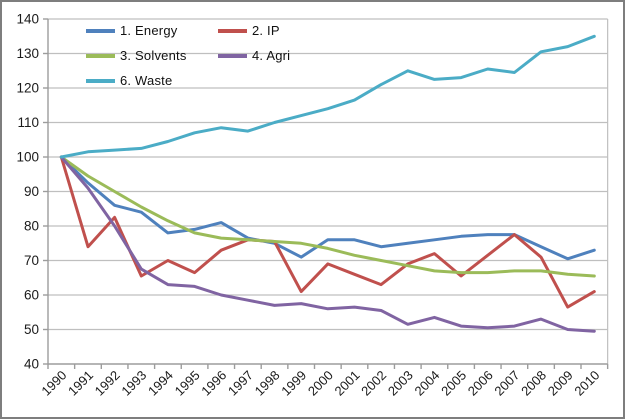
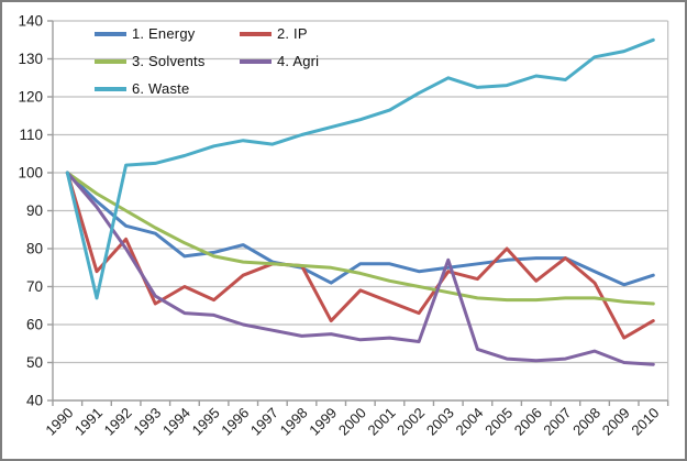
6. Waste/1991: 102 -> 67
2. IP/2003: 69 -> 74
4. Agri/2003: 52 -> 77
2. IP/2005: 66 -> 80
